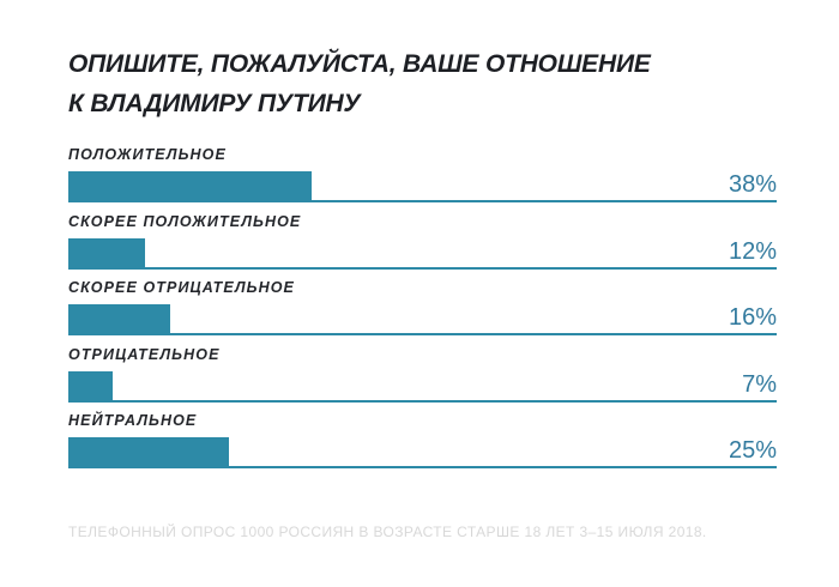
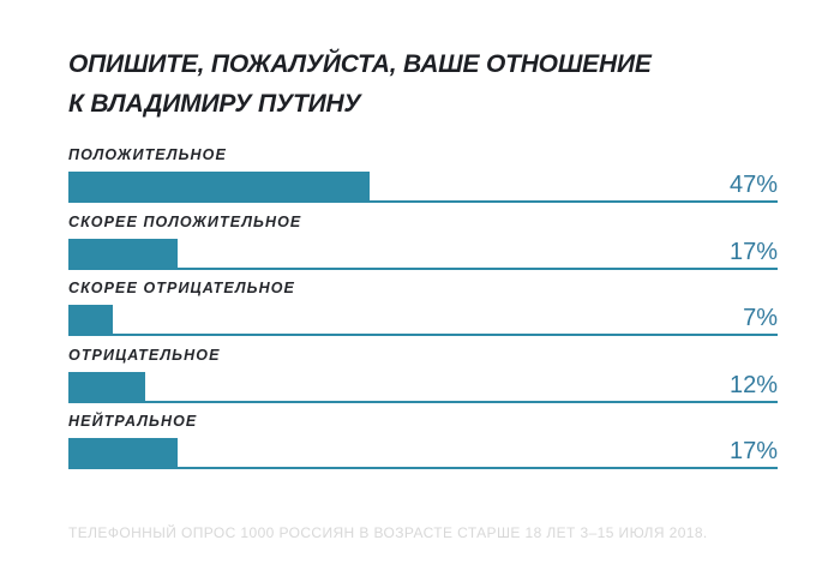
ПОЛОЖИТЕЛЬНОЕ: 38% -> 47%
СКОРЕЕ ПОЛОЖИТЕЛЬНОЕ: 12% -> 17%
СКОРЕЕ ОТРИЦАТЕЛЬНОЕ: 16% -> 7%
ОТРИЦАТЕЛЬНОЕ: 7% -> 12%
НЕЙТРАЛЬНОЕ: 25% -> 17%
